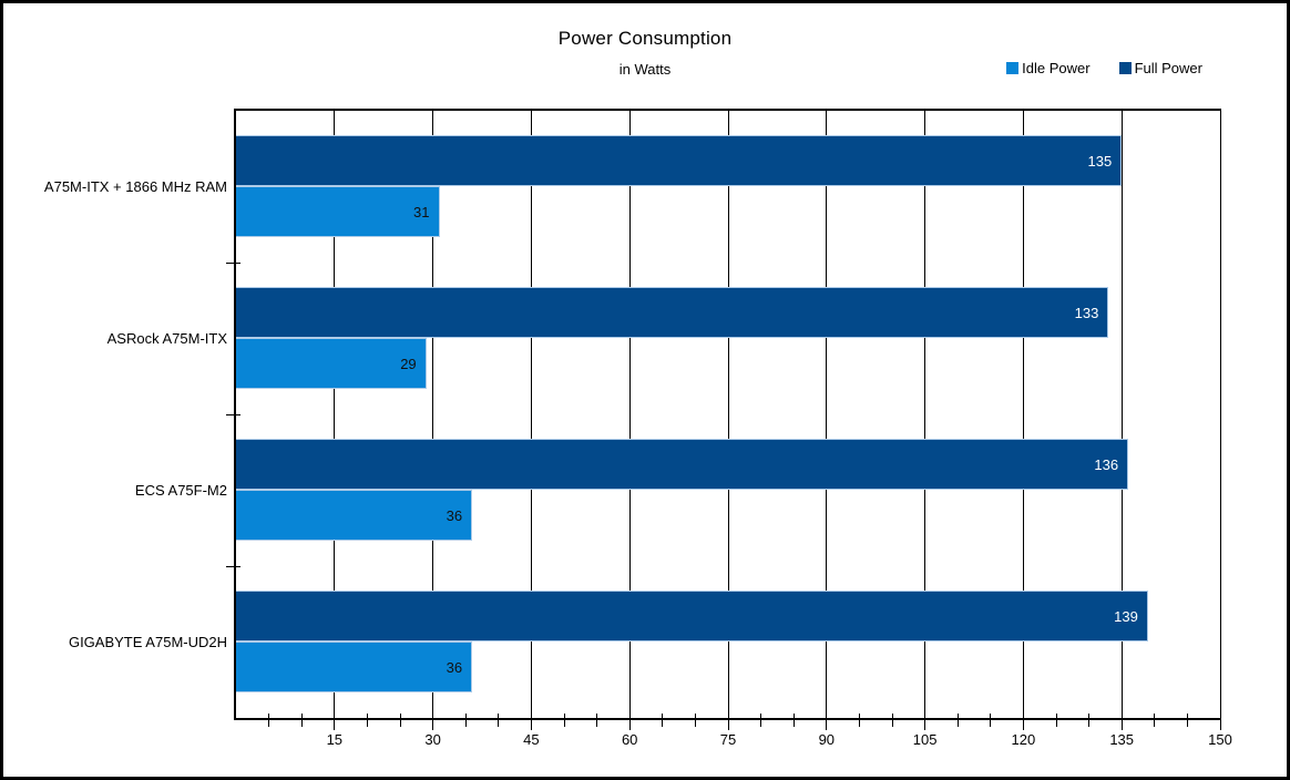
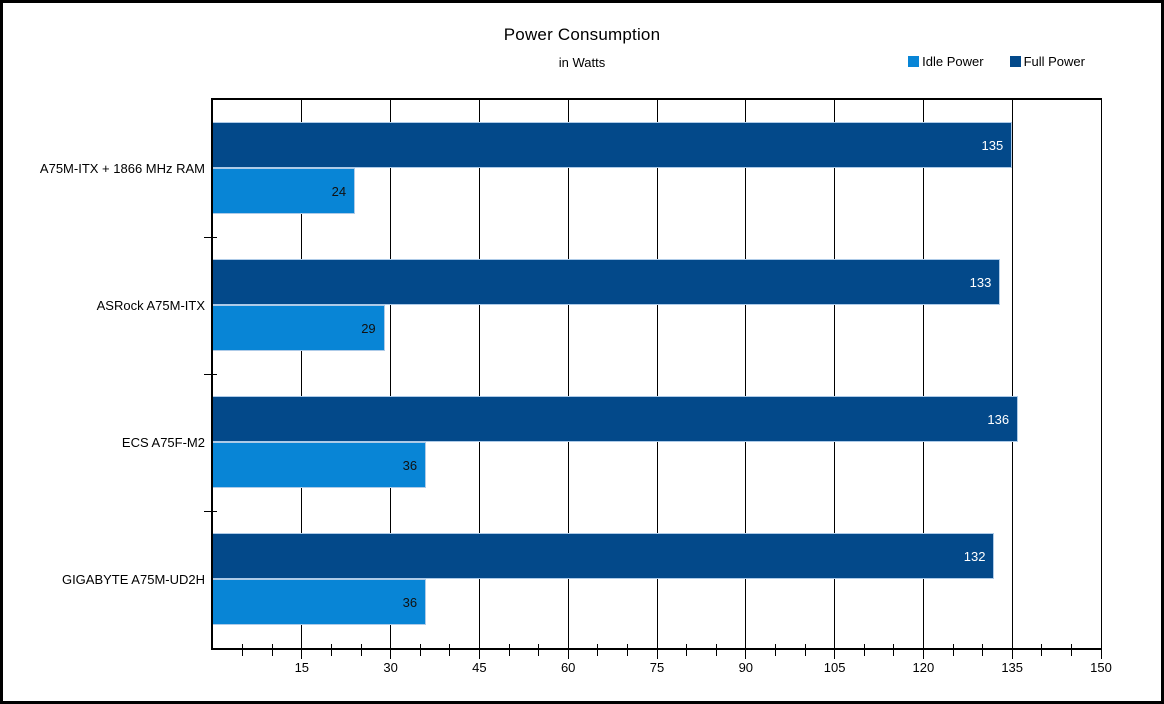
Idle Power/A75M-ITX + 1866 MHz RAM: 31 -> 24
Full Power/GIGABYTE A75M-UD2H: 139 -> 132
